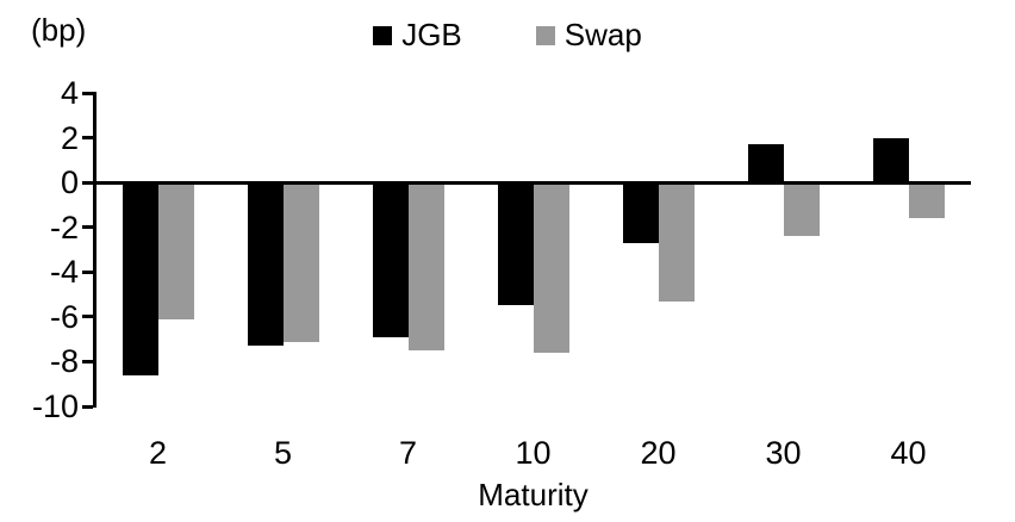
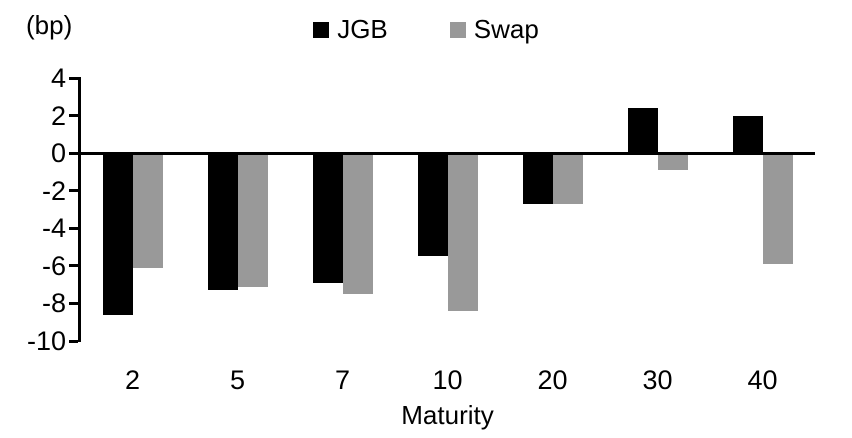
Swap/10: -7.6 -> -8.4
Swap/20: -5.3 -> -2.7
JGB/30: 1.7 -> 2.4
Swap/30: -2.4 -> -0.9
Swap/40: -1.6 -> -5.9
